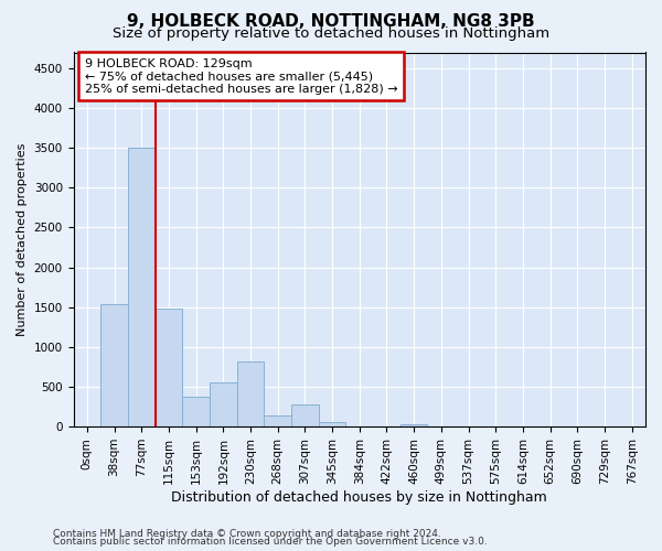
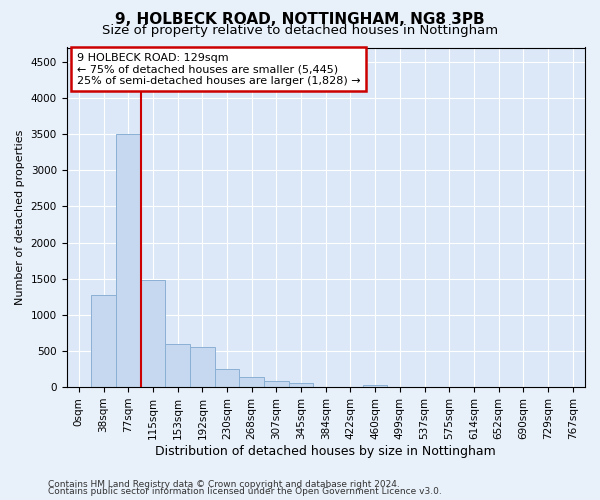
38sqm: 1540 -> 1280
153sqm: 380 -> 590
230sqm: 820 -> 240
307sqm: 280 -> 90
